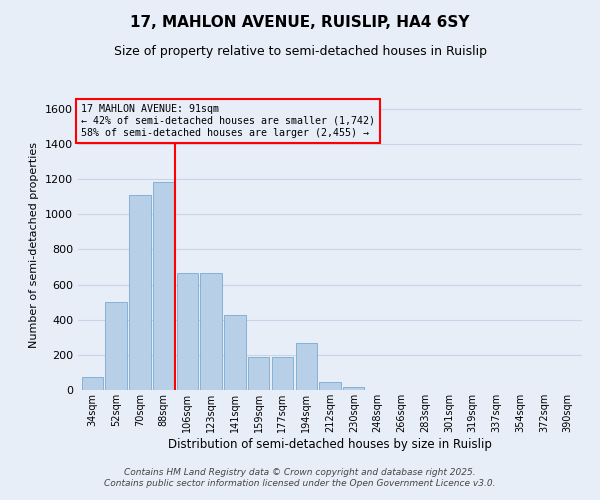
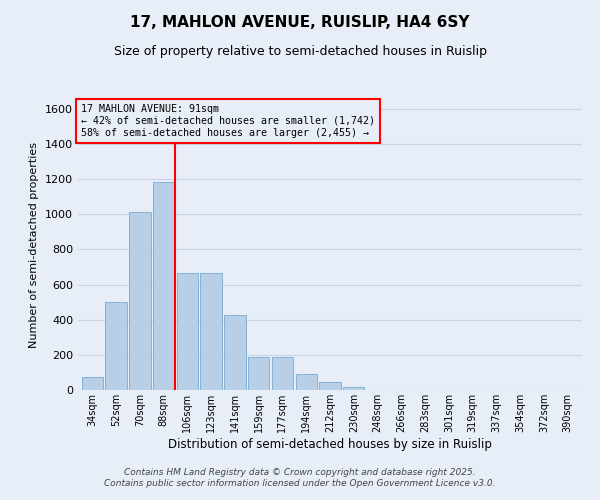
70sqm: 1110 -> 1010
194sqm: 270 -> 90
